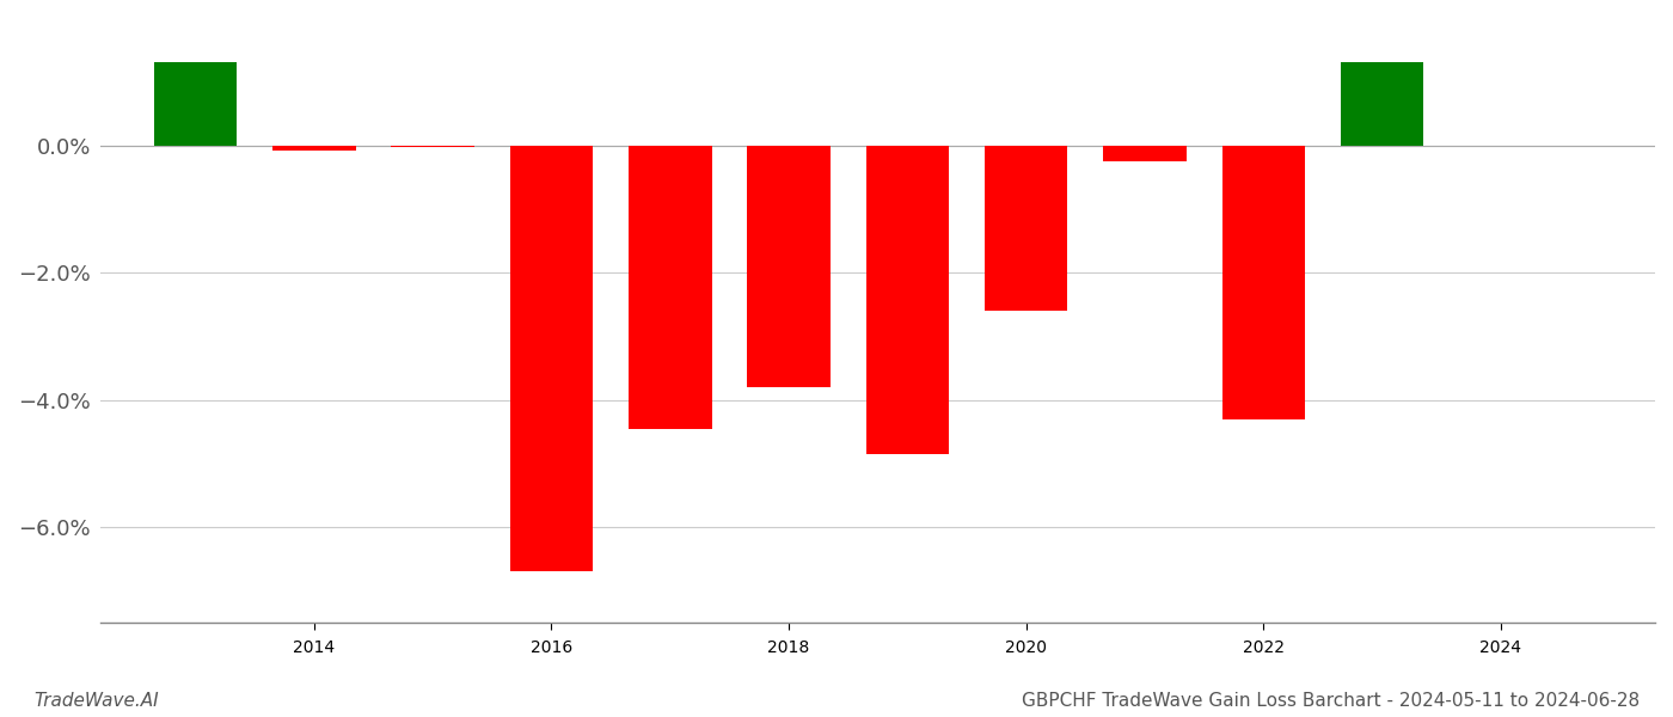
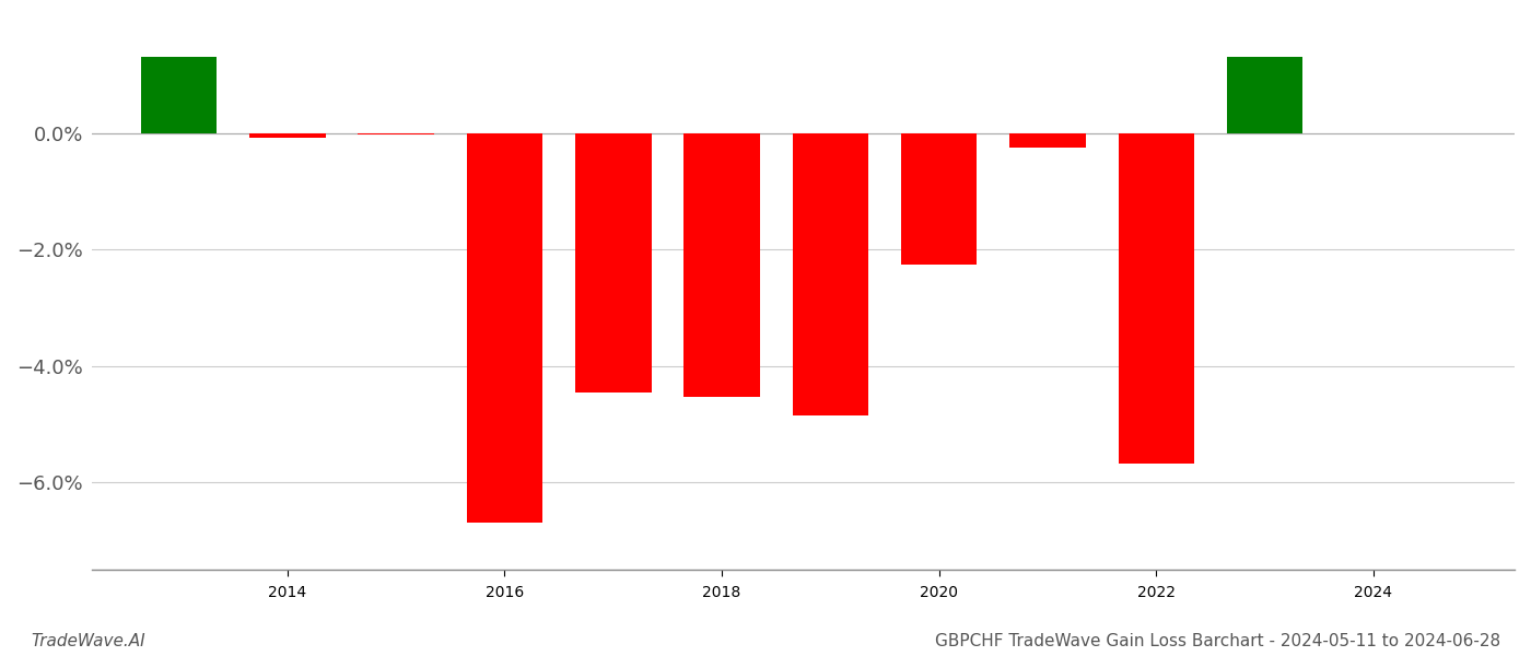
2018: -3.80% -> -4.54%
2020: -2.60% -> -2.26%
2022: -4.30% -> -5.68%
